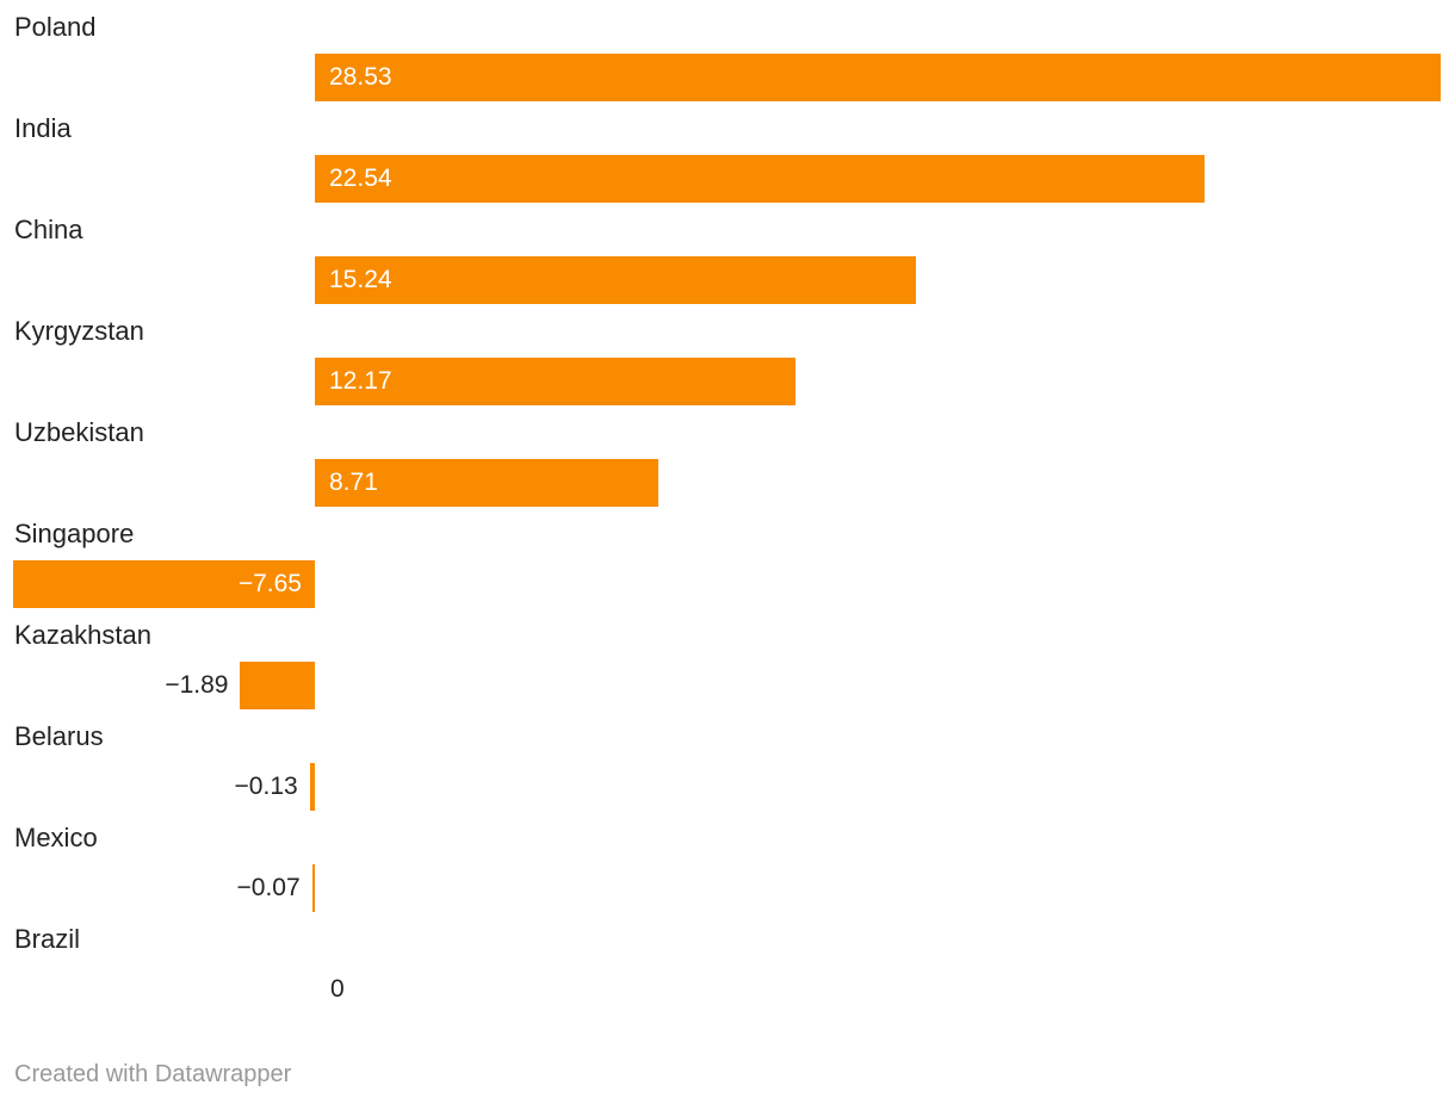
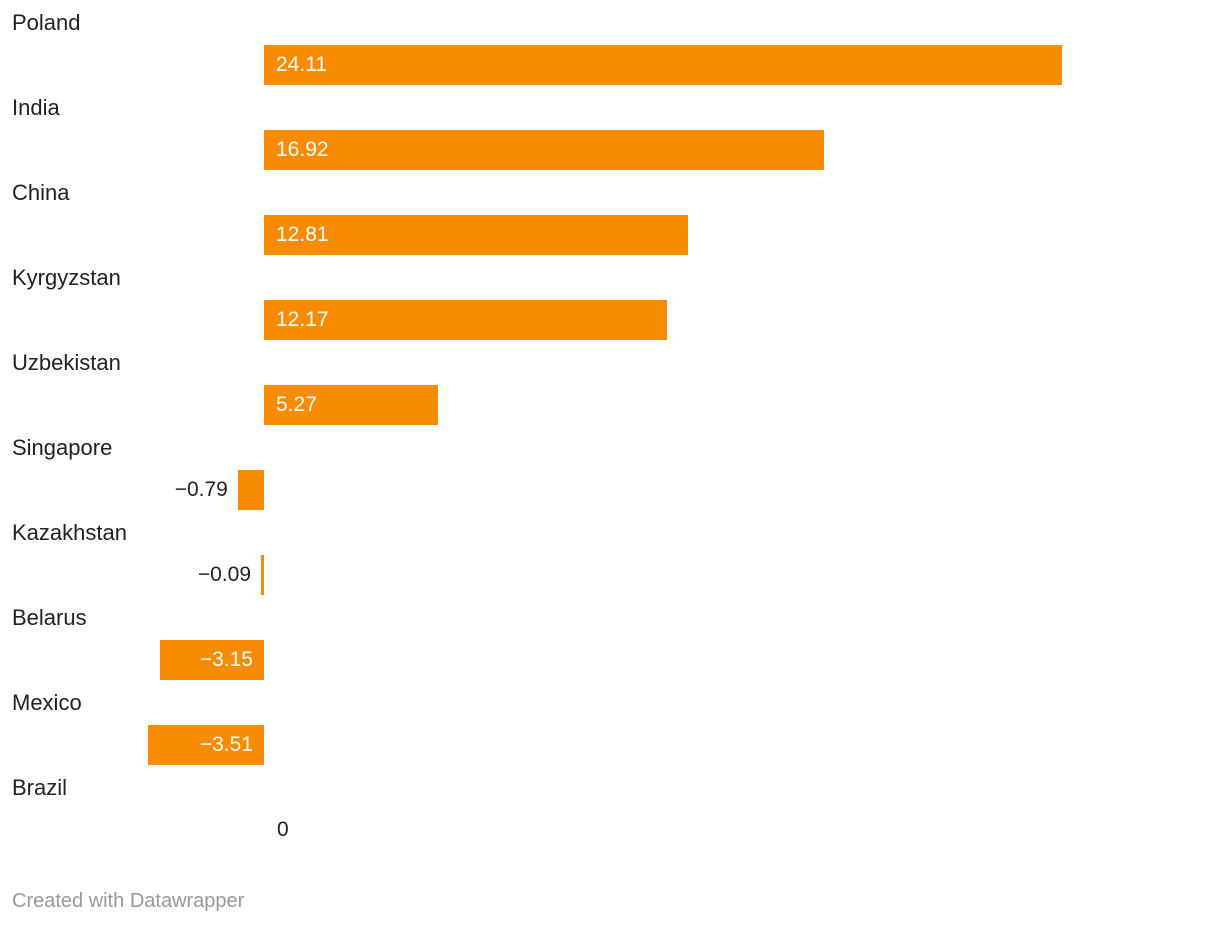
Poland: 28.53 -> 24.11
India: 22.54 -> 16.92
China: 15.24 -> 12.81
Uzbekistan: 8.71 -> 5.27
Singapore: −7.65 -> −0.79
Kazakhstan: −1.89 -> −0.09
Belarus: −0.13 -> −3.15
Mexico: −0.07 -> −3.51
